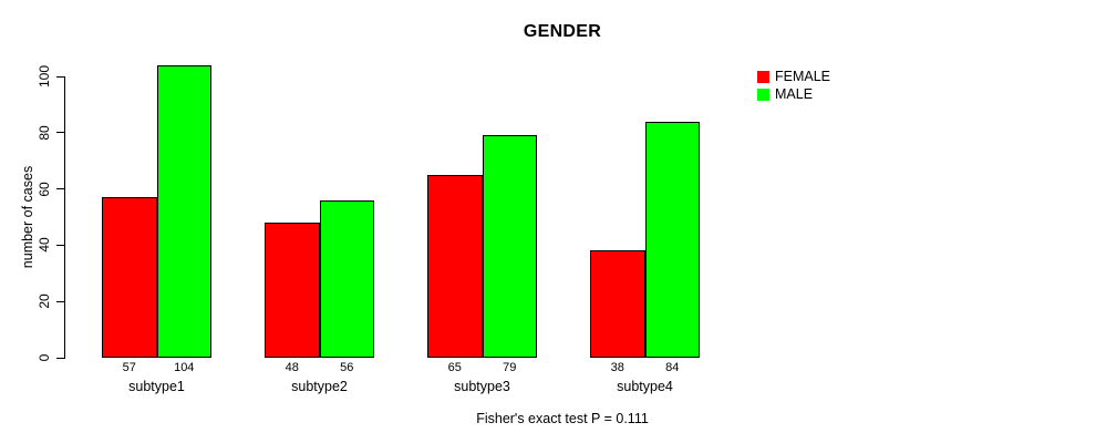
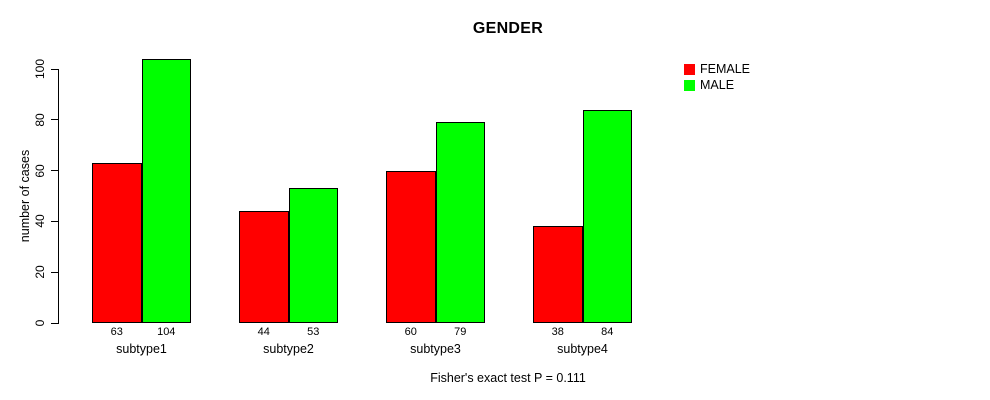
FEMALE/subtype1: 57 -> 63
FEMALE/subtype2: 48 -> 44
MALE/subtype2: 56 -> 53
FEMALE/subtype3: 65 -> 60
